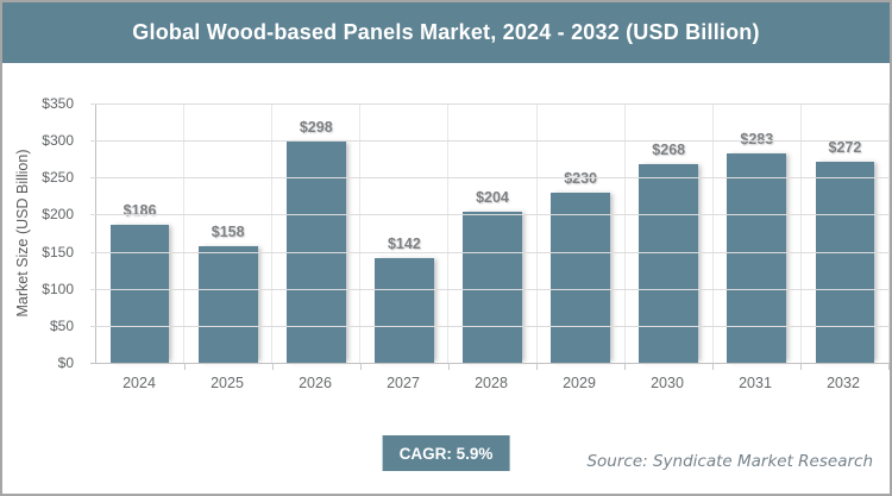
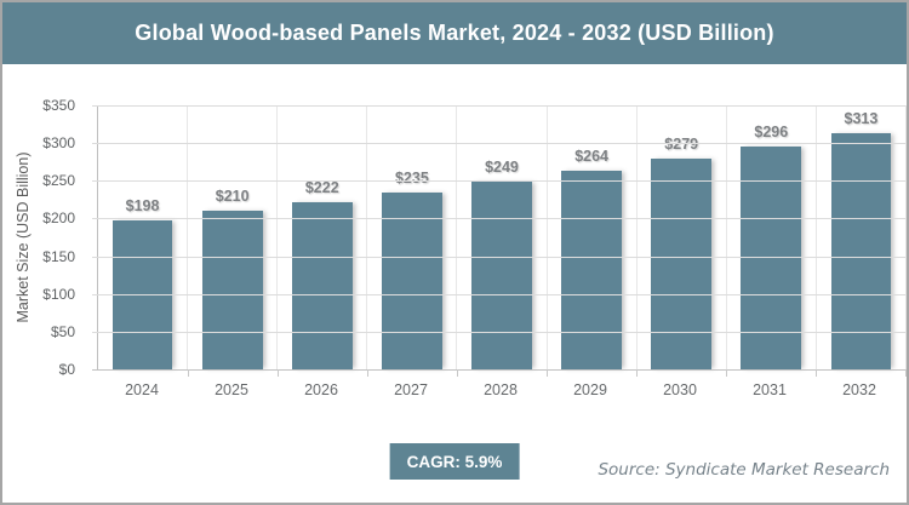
2024: $186 -> $198
2025: $158 -> $210
2026: $298 -> $222
2027: $142 -> $235
2028: $204 -> $249
2029: $230 -> $264
2030: $268 -> $279
2031: $283 -> $296
2032: $272 -> $313
